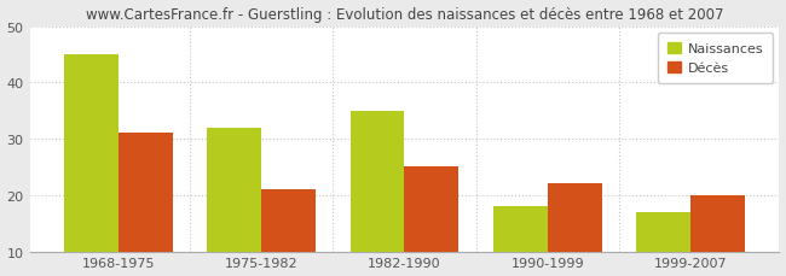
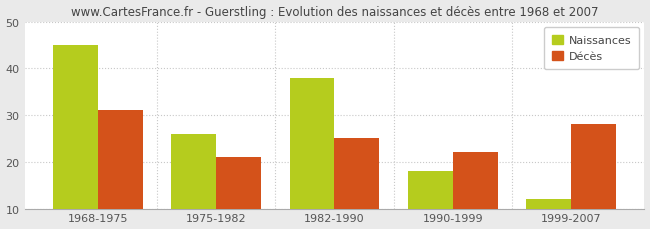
Naissances/1975-1982: 32 -> 26
Naissances/1982-1990: 35 -> 38
Naissances/1999-2007: 17 -> 12
Décès/1999-2007: 20 -> 28
